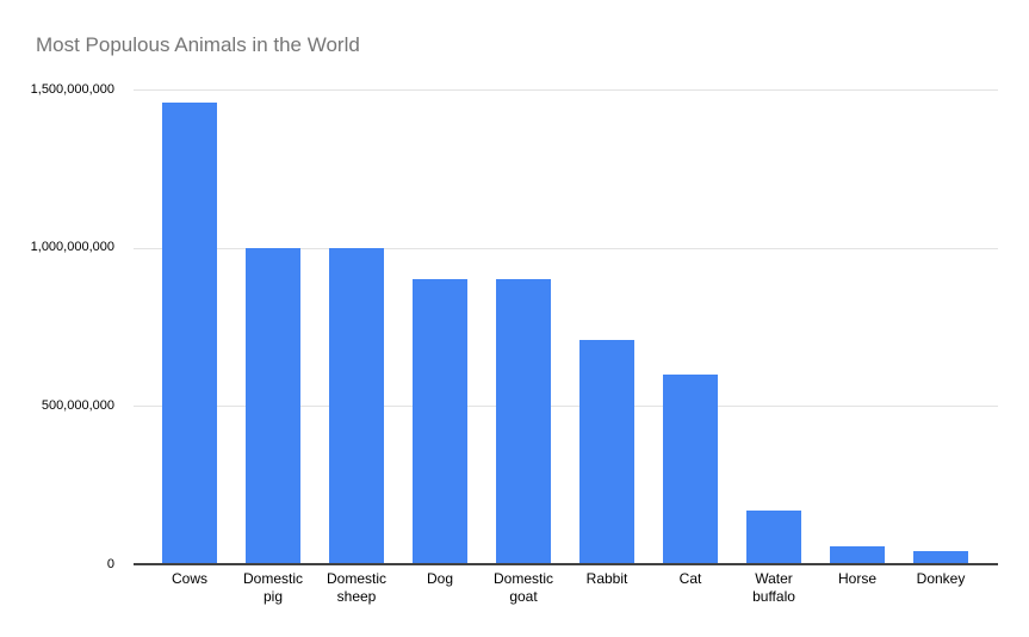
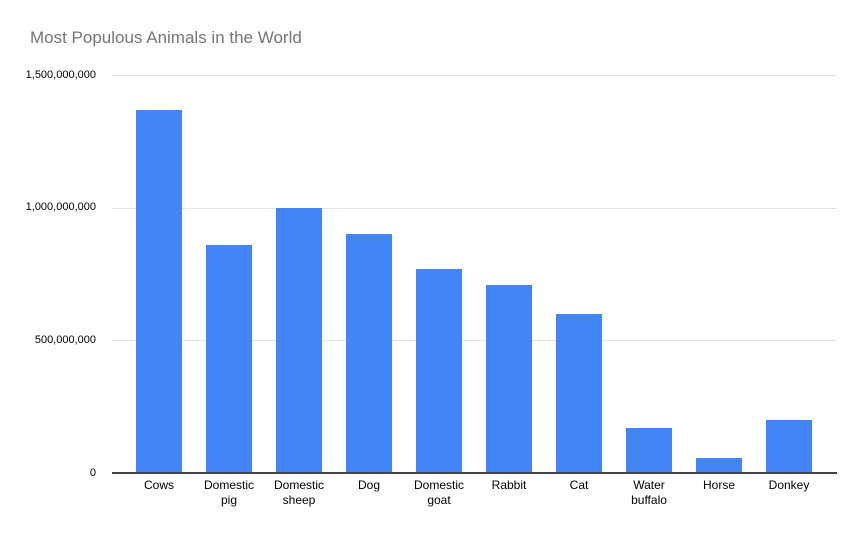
Cows: 1460000000 -> 1370000000
Domestic pig: 1000000000 -> 860000000
Domestic goat: 900000000 -> 770000000
Donkey: 40000000 -> 200000000
